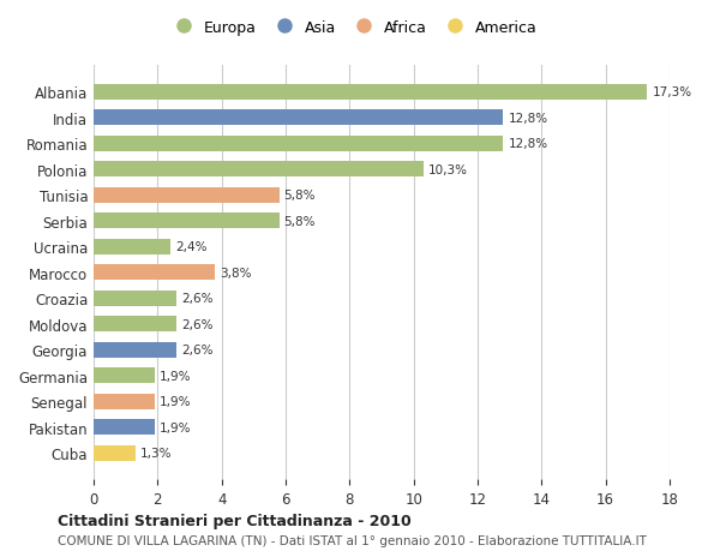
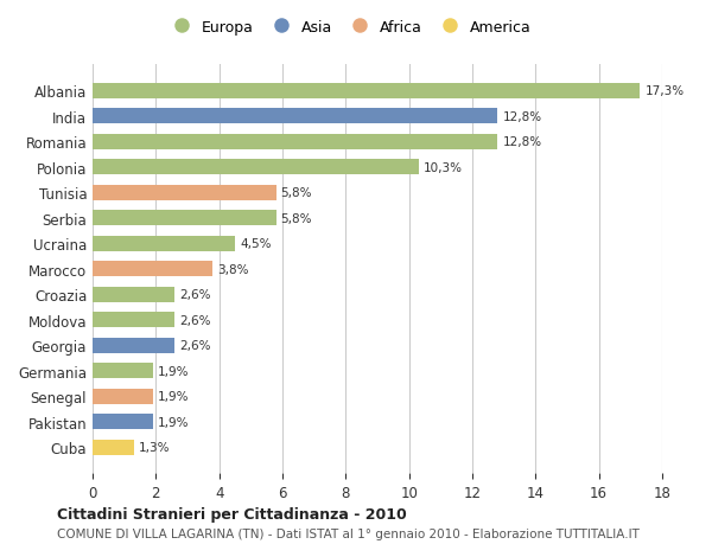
Ucraina: 2,4% -> 4,5%
